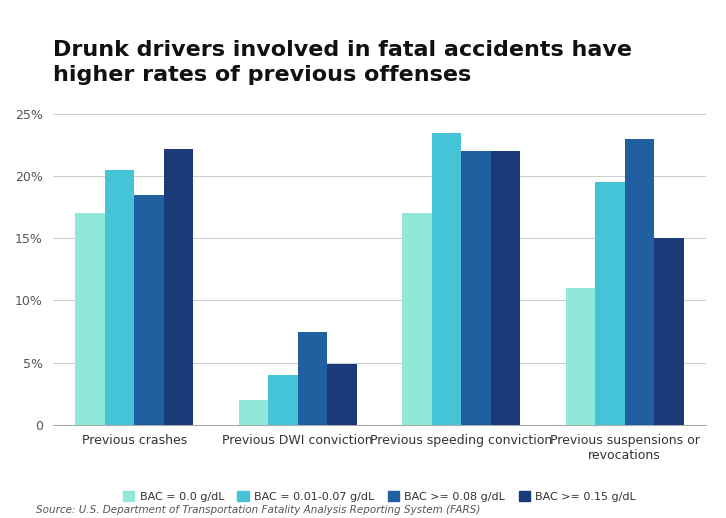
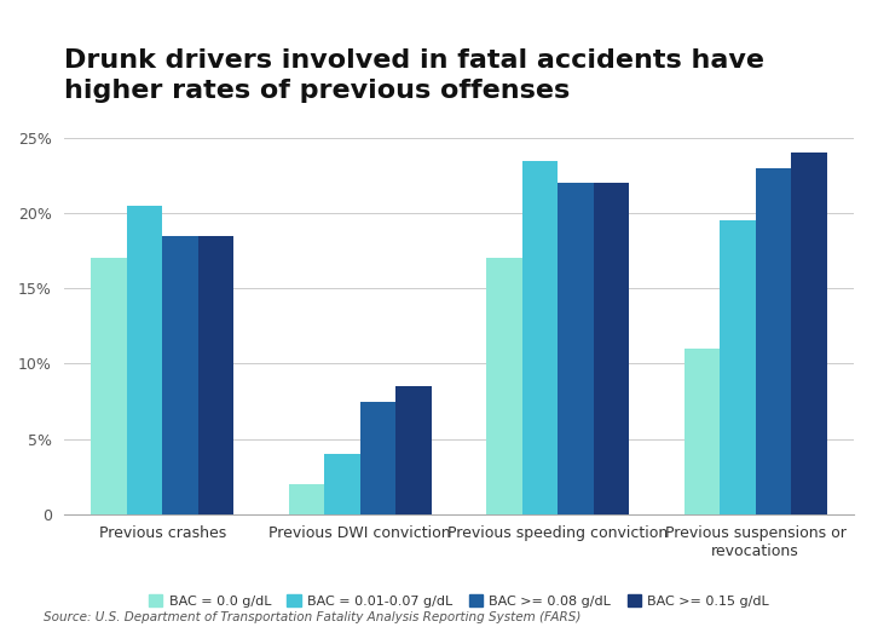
BAC >= 0.15 g/dL/Previous crashes: 22.2% -> 18.5%
BAC >= 0.15 g/dL/Previous DWI conviction: 4.9% -> 8.5%
BAC >= 0.15 g/dL/Previous suspensions or revocations: 15.0% -> 24.0%
